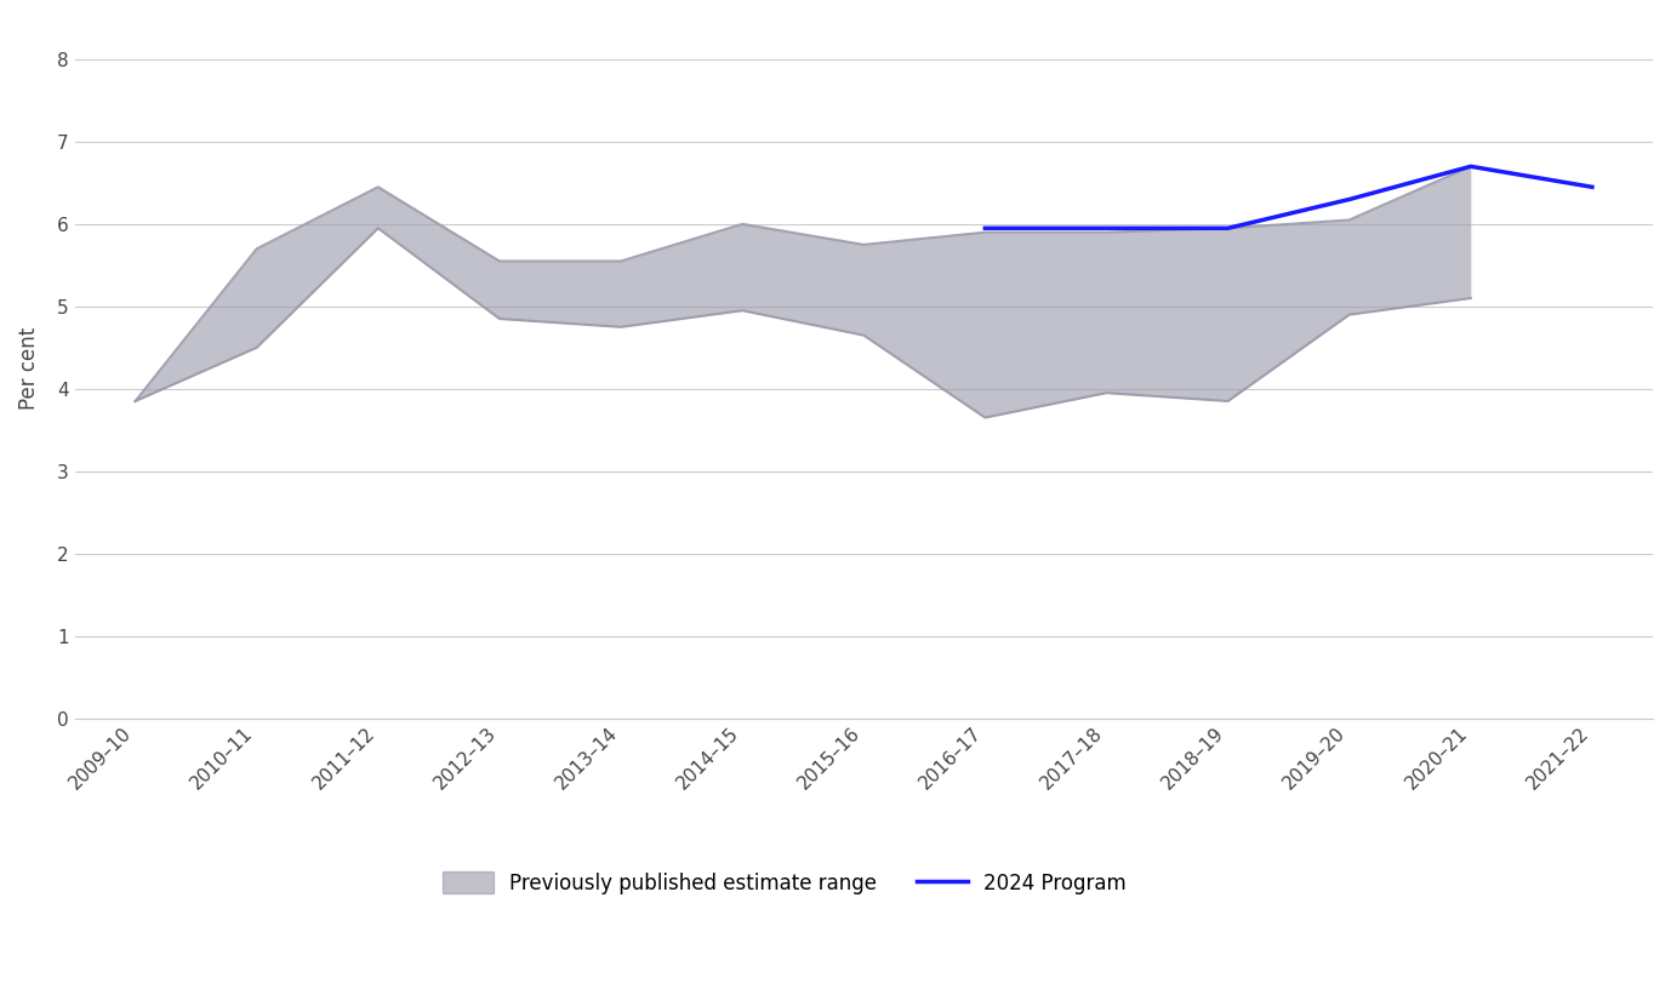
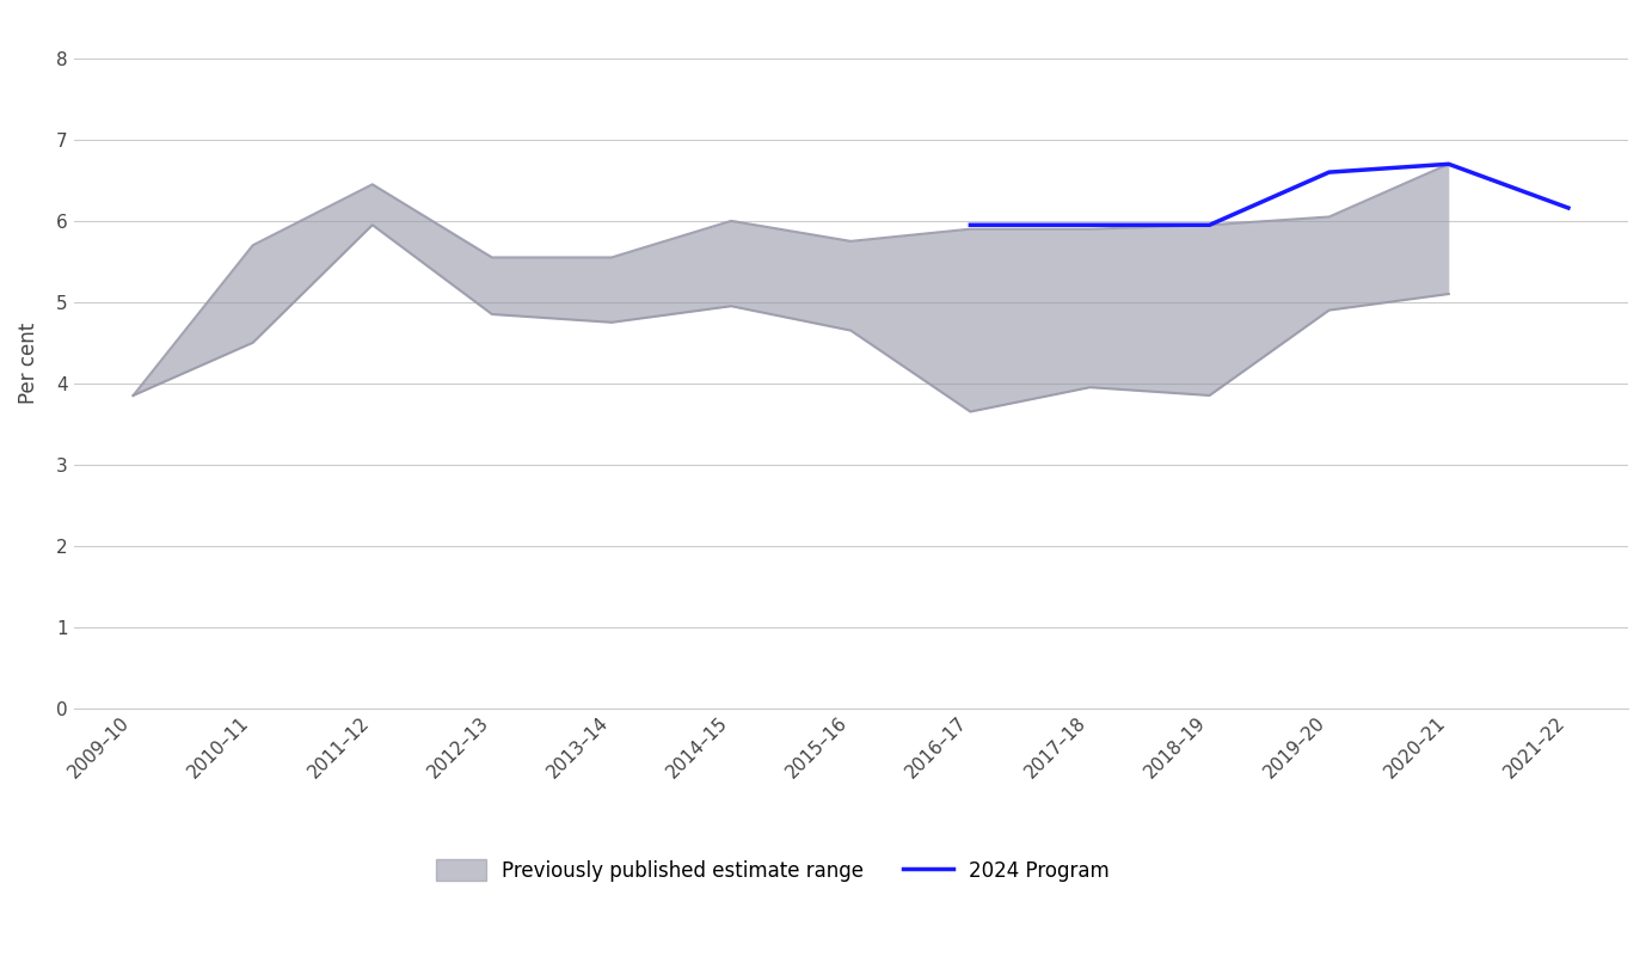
2024 Program/2019–20: 6.30 -> 6.60
2024 Program/2021–22: 6.45 -> 6.16
